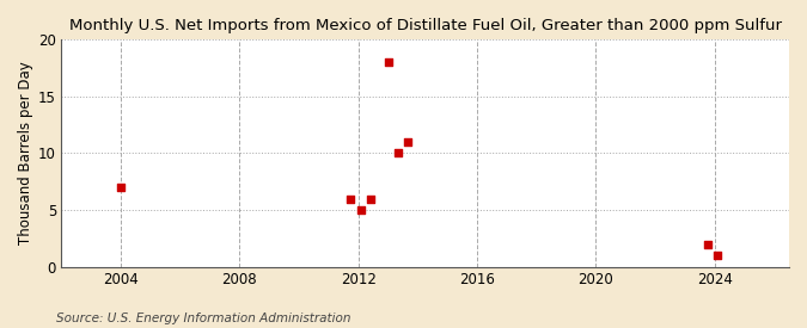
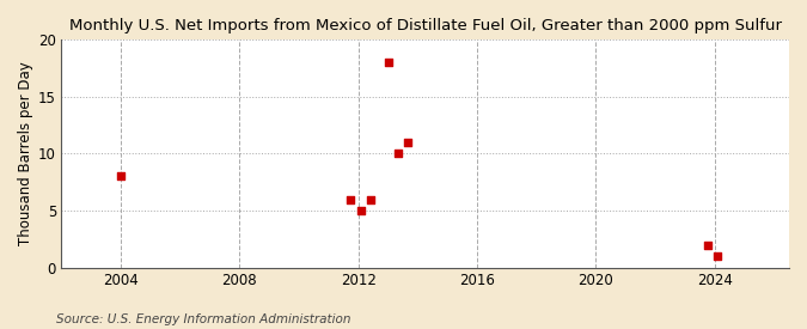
2004: 7 -> 8
